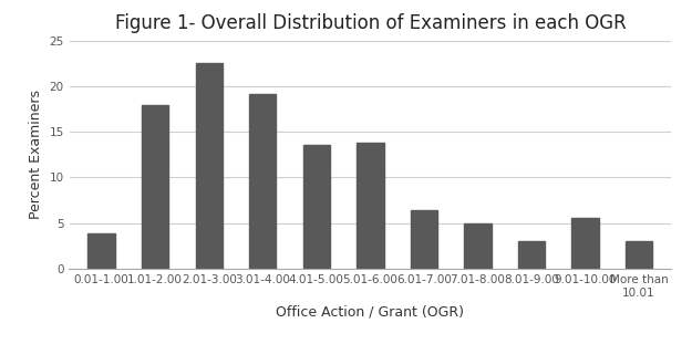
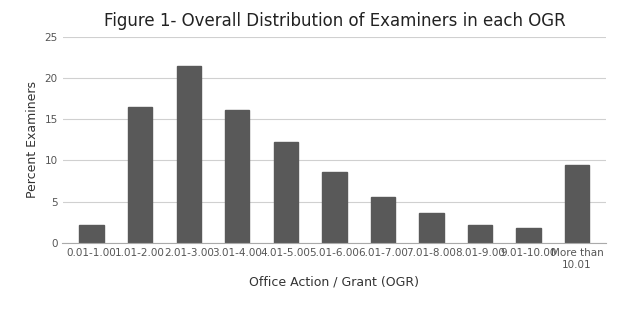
0.01-1.00: 3.8 -> 2.2
1.01-2.00: 18.0 -> 16.5
2.01-3.00: 22.6 -> 21.5
3.01-4.00: 19.2 -> 16.1
4.01-5.00: 13.6 -> 12.2
5.01-6.00: 13.8 -> 8.6
6.01-7.00: 6.4 -> 5.5
7.01-8.00: 5.0 -> 3.6
8.01-9.00: 3.0 -> 2.2
9.01-10.00: 5.6 -> 1.8
More than 10.01: 3.0 -> 9.4
